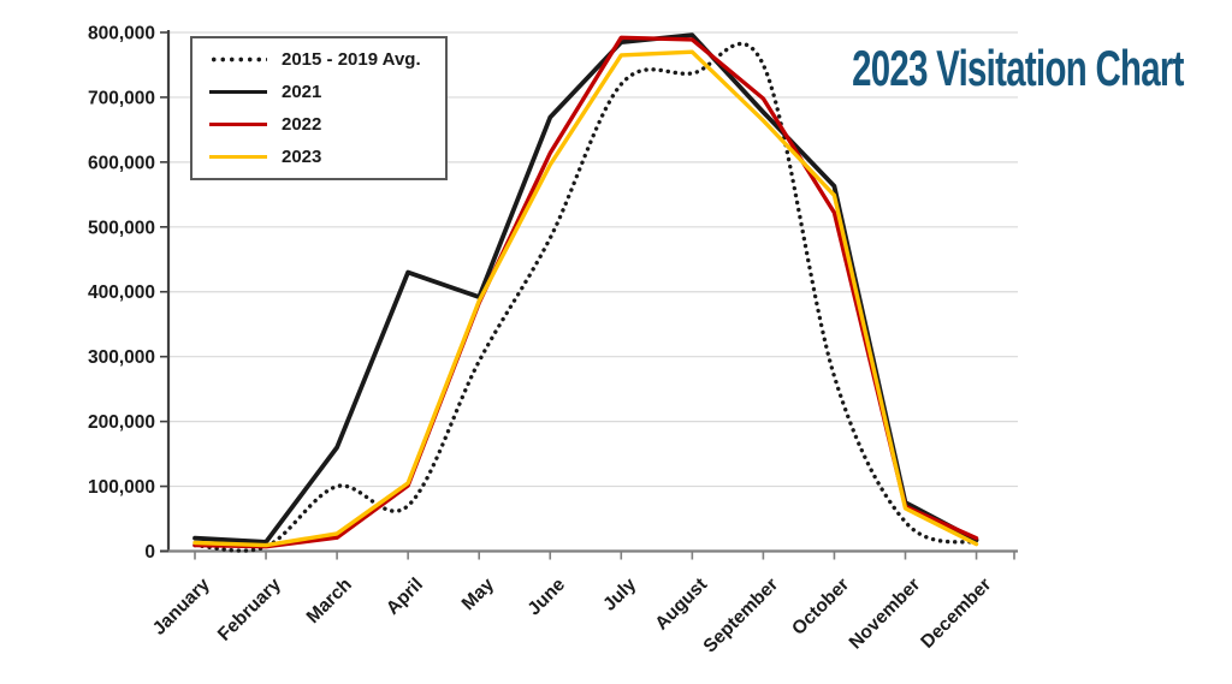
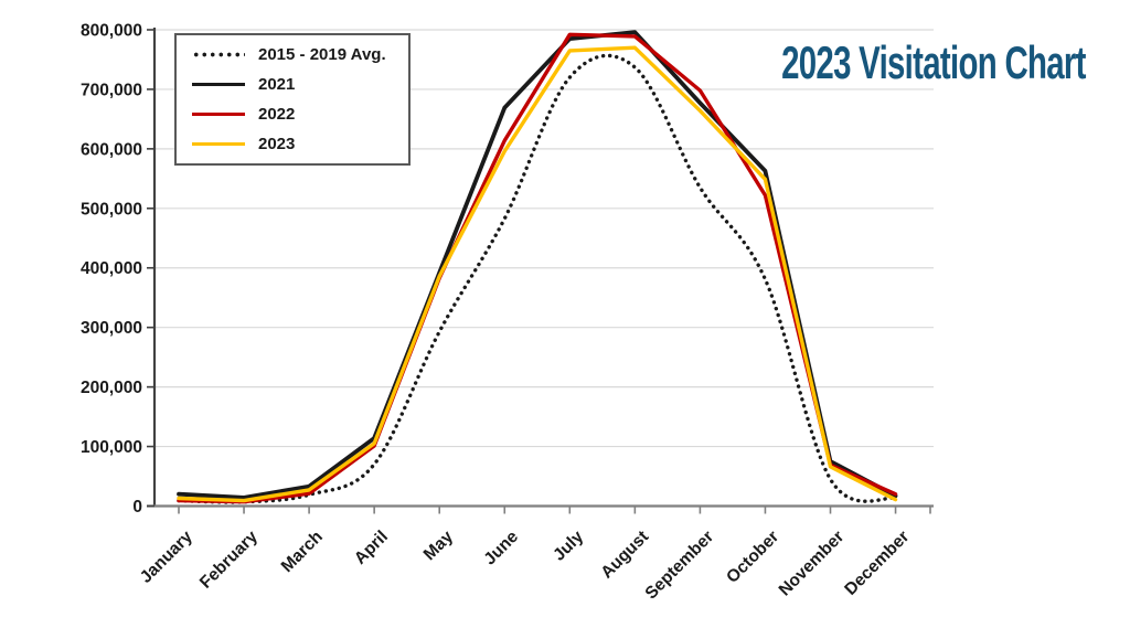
2015 - 2019 Avg./March: 100000 -> 20000
2021/March: 160000 -> 30000
2021/April: 430000 -> 110000
2015 - 2019 Avg./September: 750000 -> 540000
2015 - 2019 Avg./October: 270000 -> 380000
